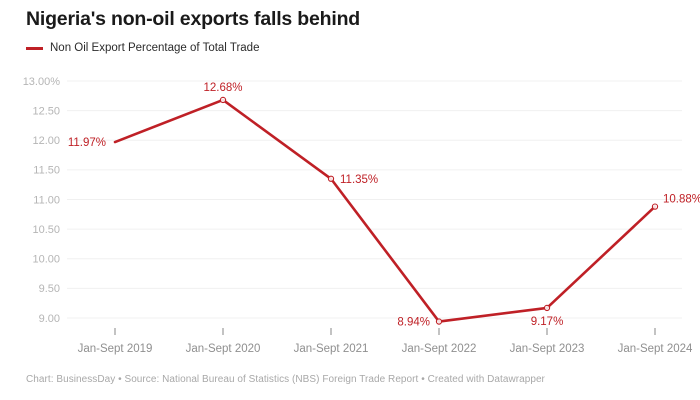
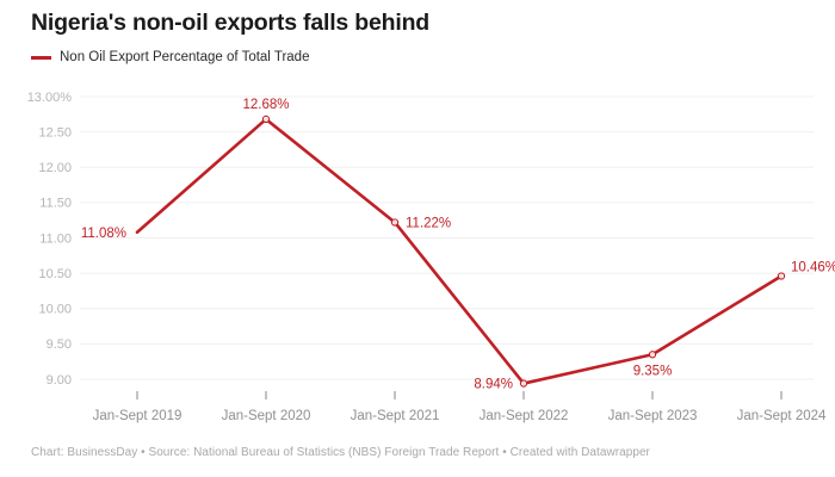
Jan-Sept 2019: 11.97% -> 11.08%
Jan-Sept 2021: 11.35% -> 11.22%
Jan-Sept 2023: 9.17% -> 9.35%
Jan-Sept 2024: 10.88% -> 10.46%
